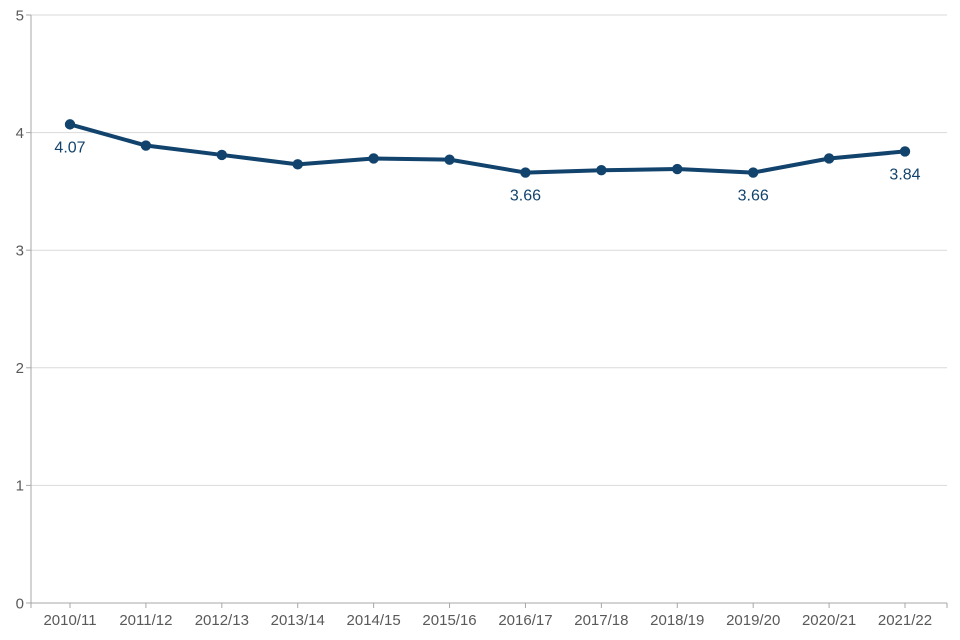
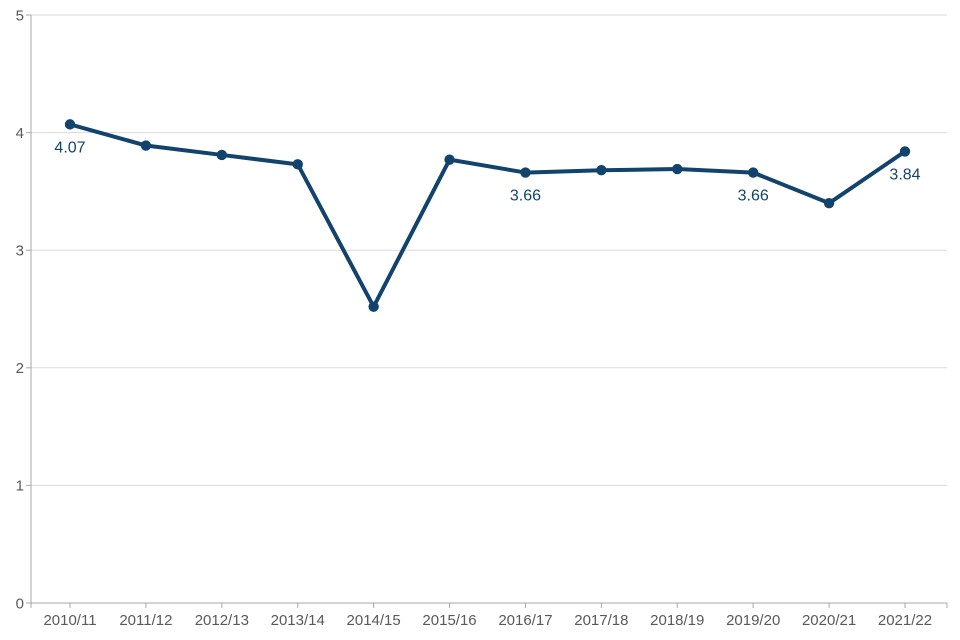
2014/15: 3.78 -> 2.52
2020/21: 3.78 -> 3.40
